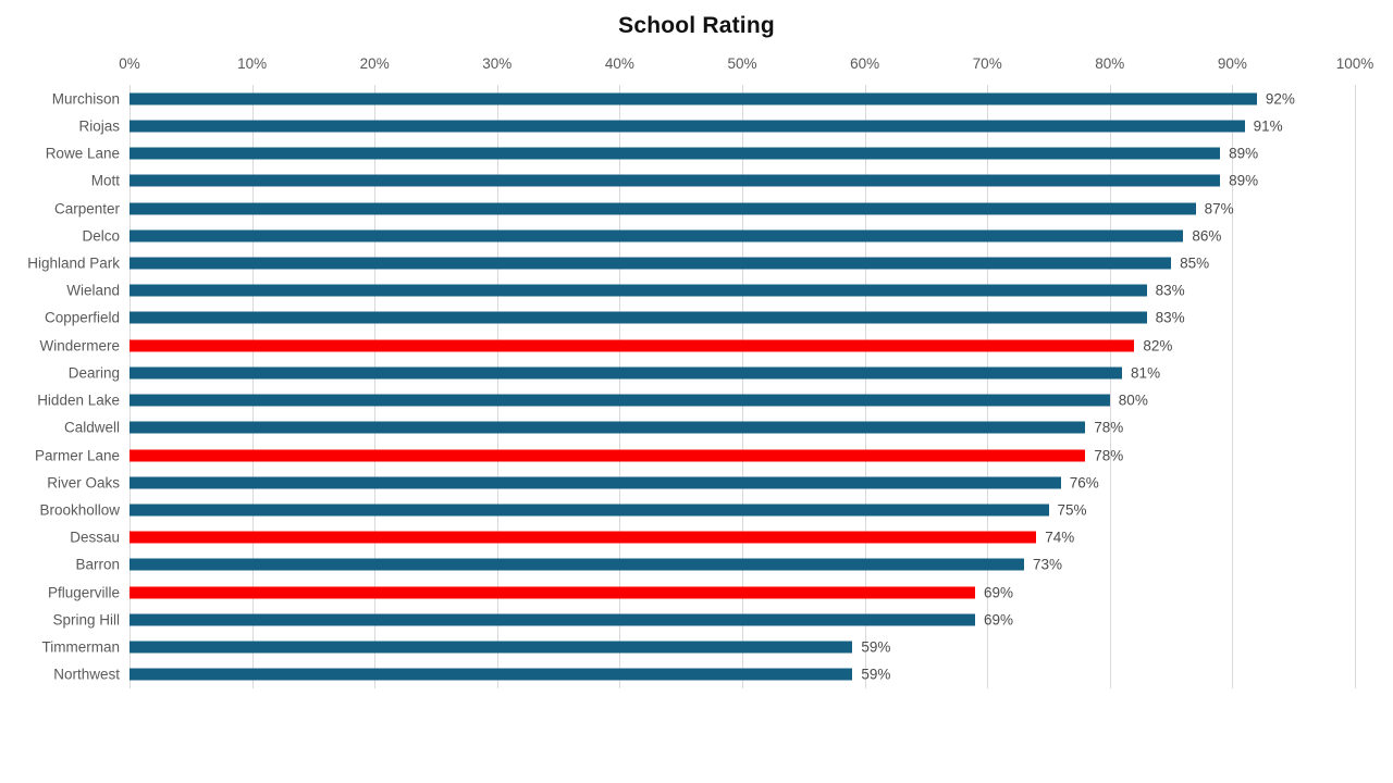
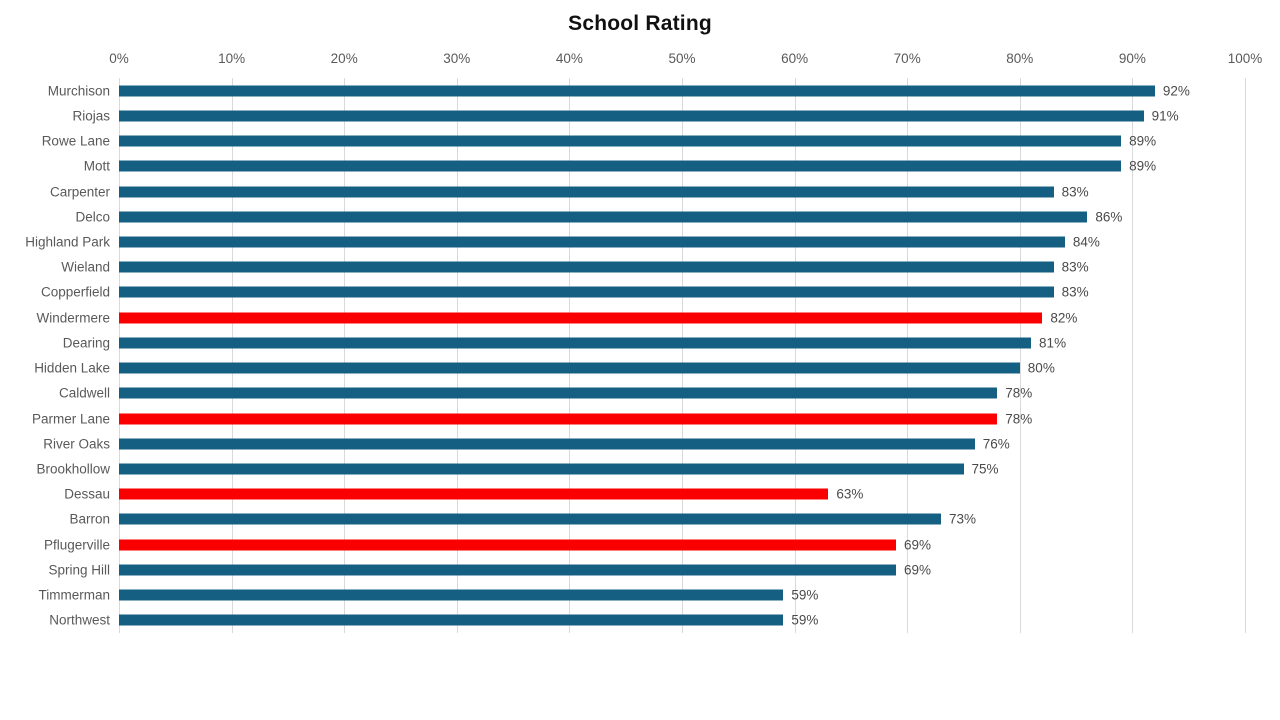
Carpenter: 87% -> 83%
Highland Park: 85% -> 84%
Dessau: 74% -> 63%
